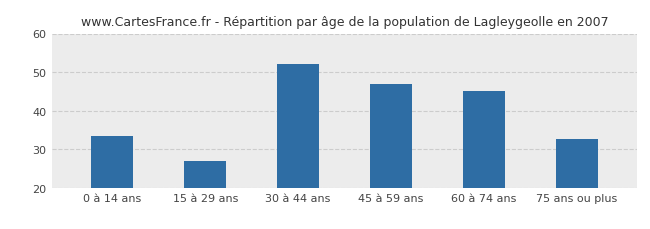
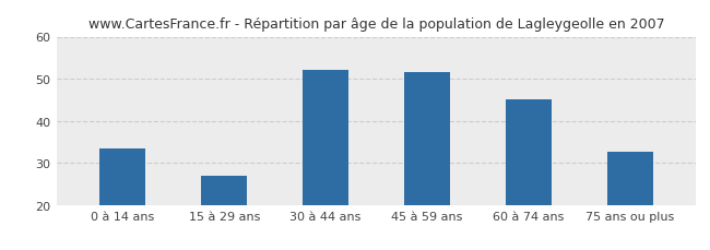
45 à 59 ans: 47.0 -> 51.5
